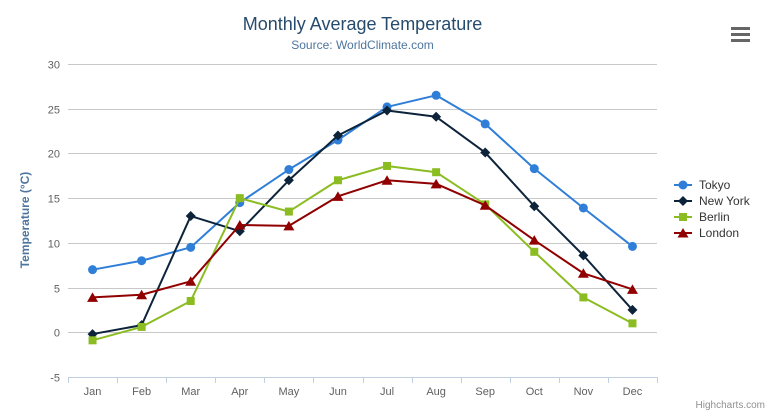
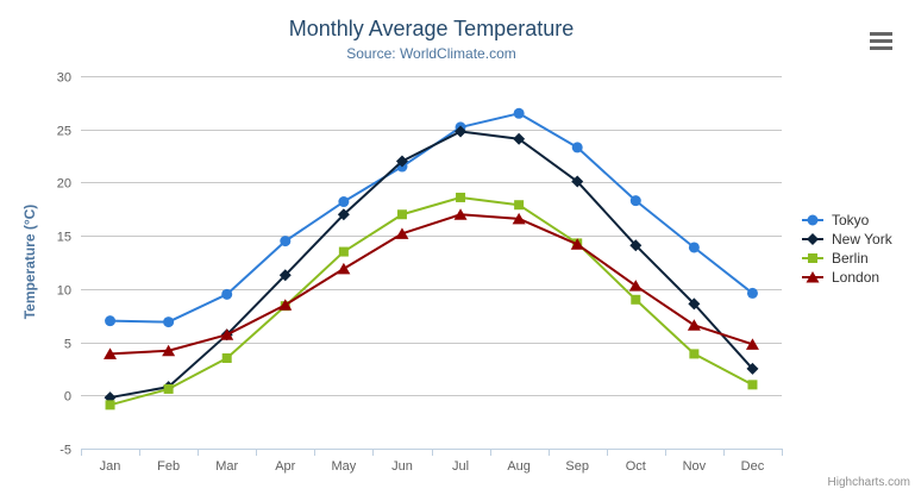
Tokyo/Feb: 8 -> 7
New York/Mar: 13 -> 6
Berlin/Apr: 15 -> 8
London/Apr: 12 -> 8
